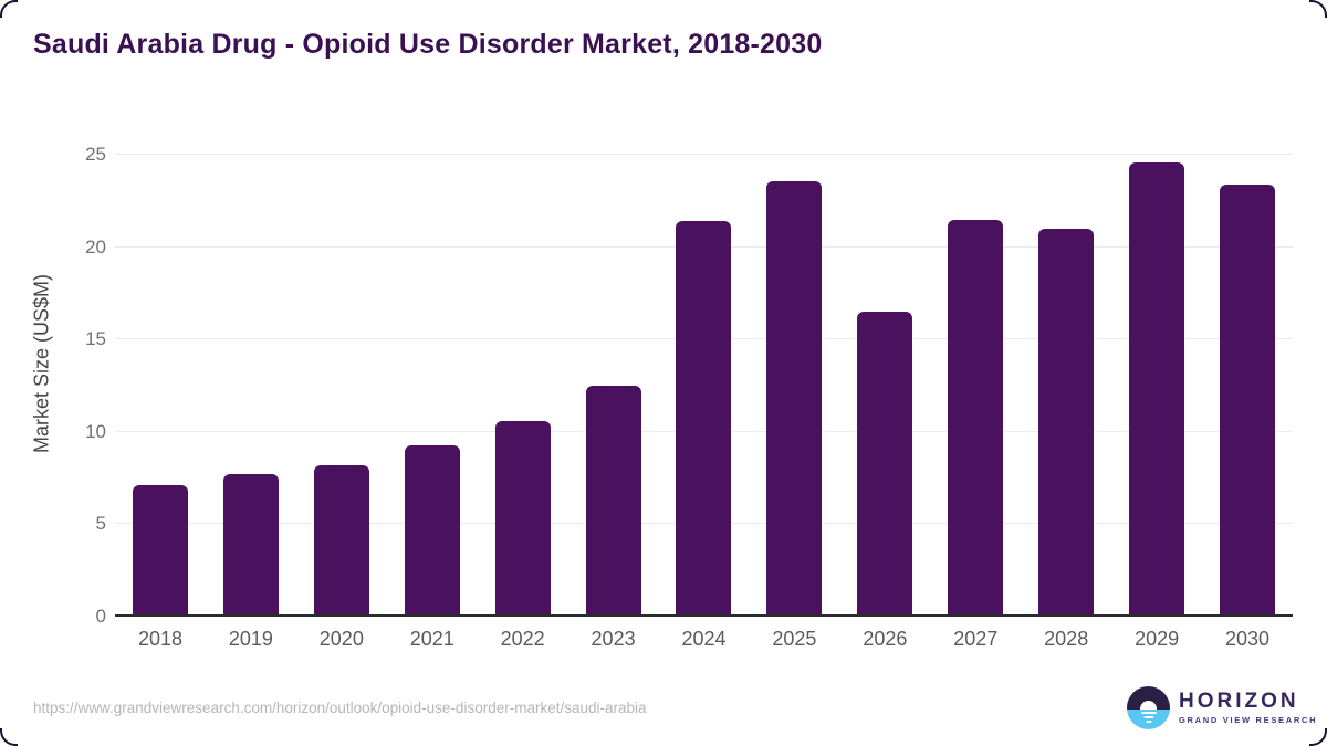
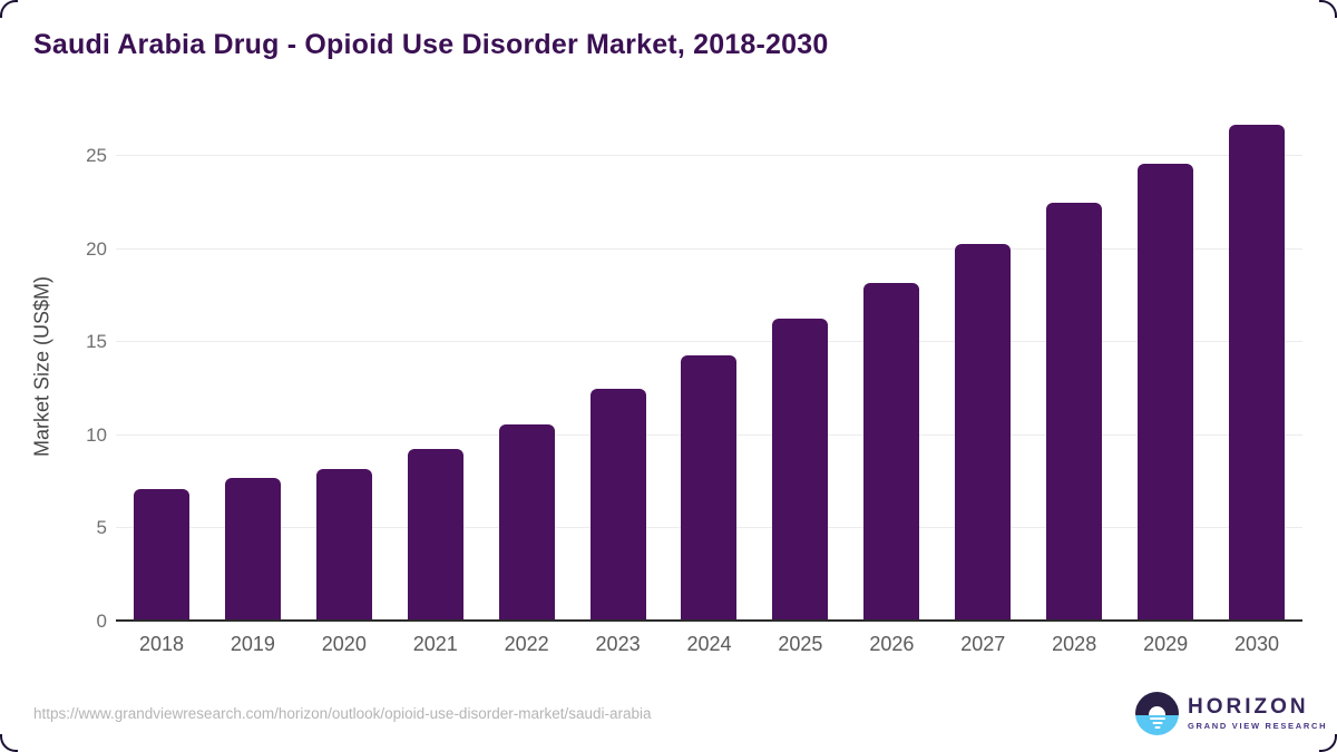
2024: 21.4 -> 14.3
2025: 23.6 -> 16.3
2026: 16.5 -> 18.2
2027: 21.5 -> 20.3
2028: 21.0 -> 22.5
2030: 23.4 -> 26.7
